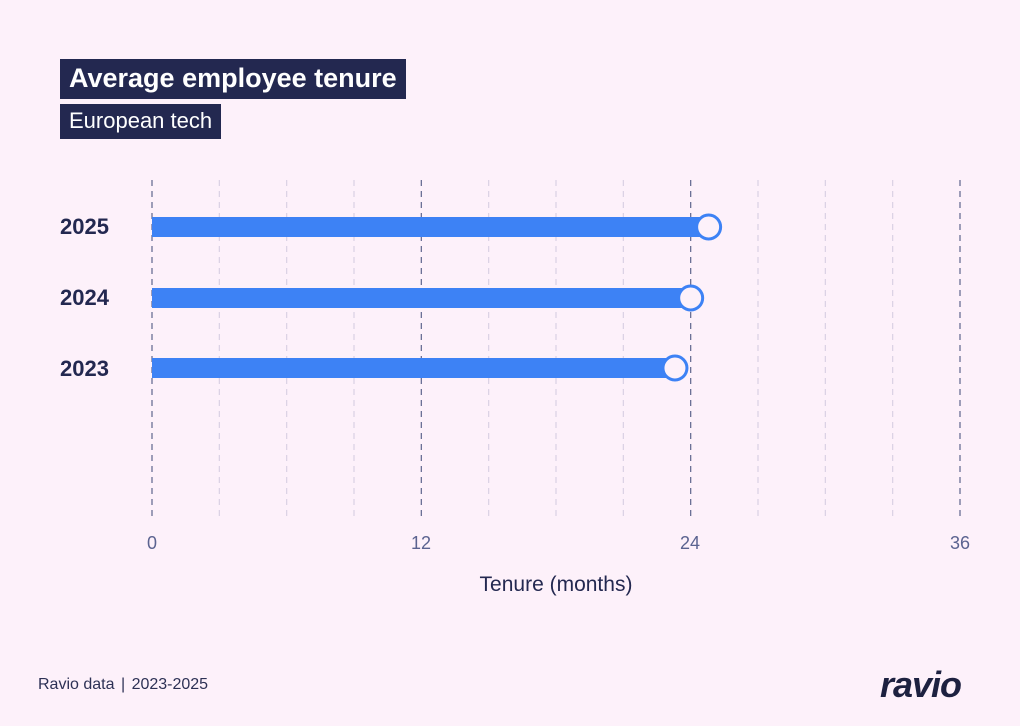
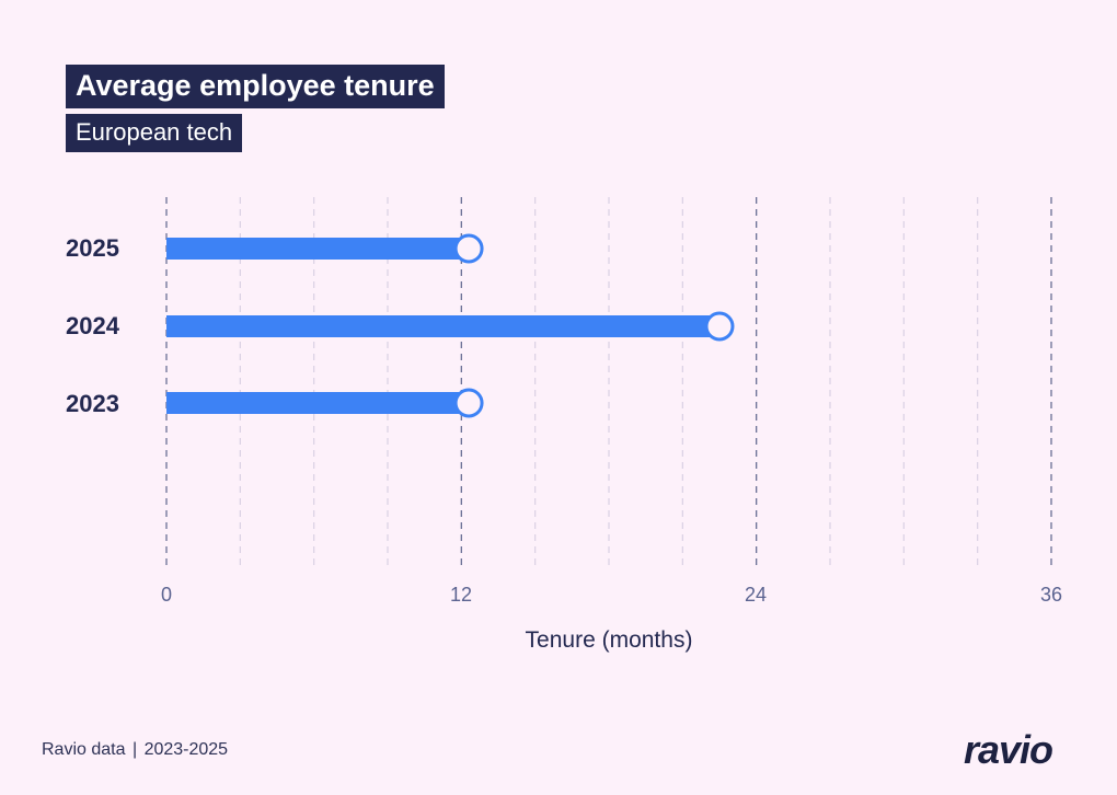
2025: 24.8 -> 12.3
2024: 24.0 -> 22.5
2023: 23.3 -> 12.3
